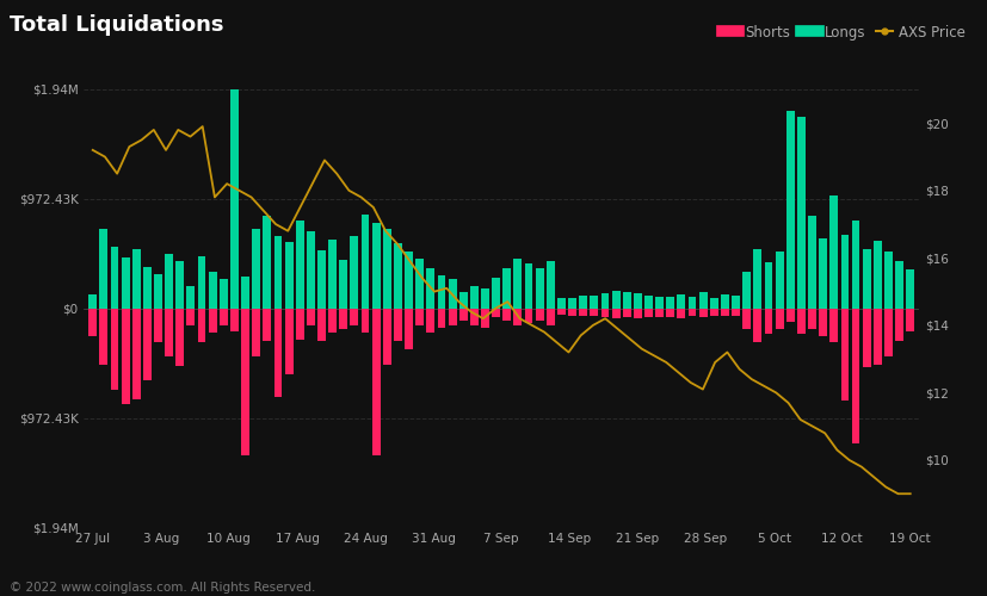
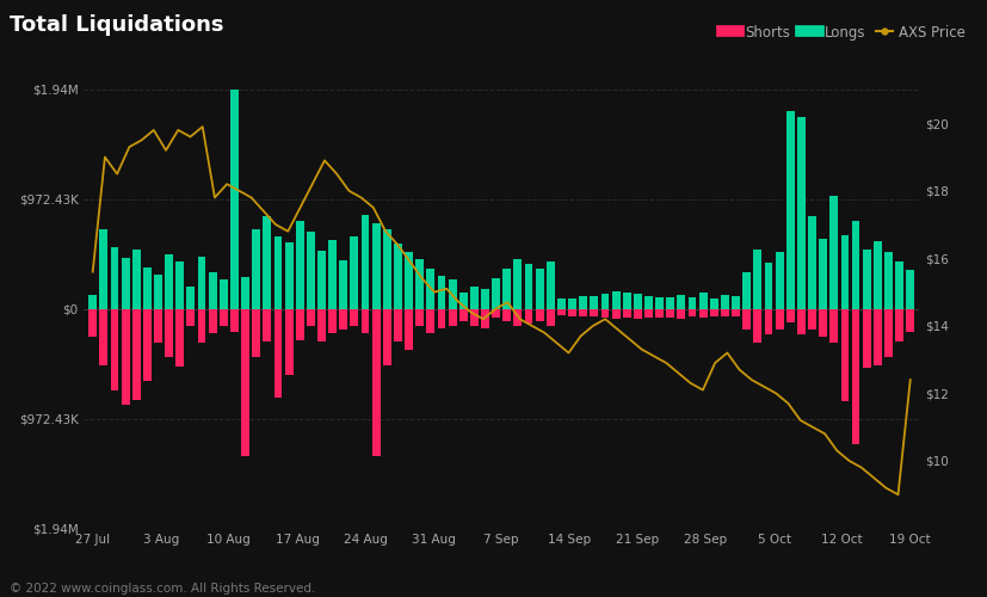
AXS Price/27 Jul: $19.2 -> $15.6
AXS Price/19 Oct: $9.0 -> $12.4
